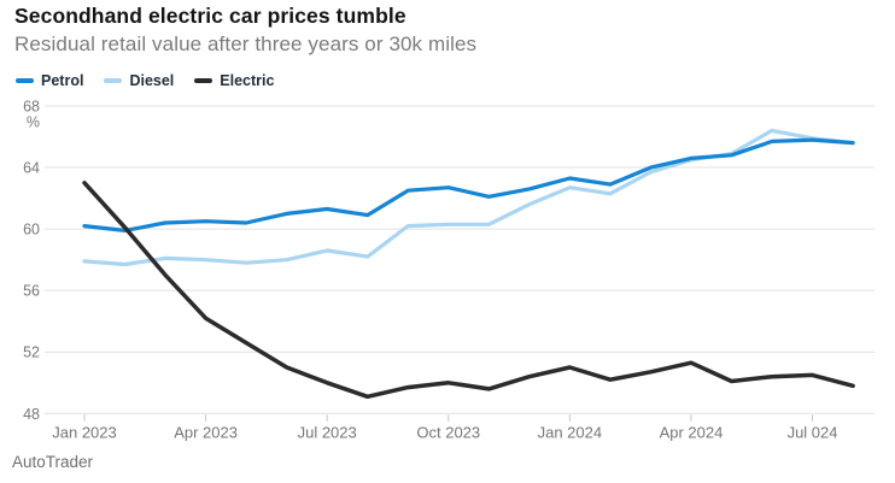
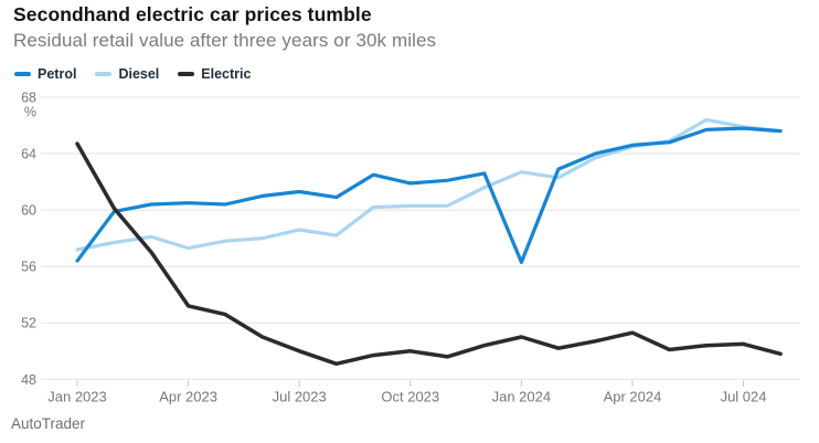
Petrol/Jan 2023: 60.2 -> 56.4
Diesel/Jan 2023: 57.9 -> 57.2
Electric/Jan 2023: 63.0 -> 64.7
Diesel/Apr 2023: 58.0 -> 57.3
Electric/Apr 2023: 54.2 -> 53.2
Petrol/Oct 2023: 62.7 -> 61.9
Petrol/Jan 2024: 63.3 -> 56.3
